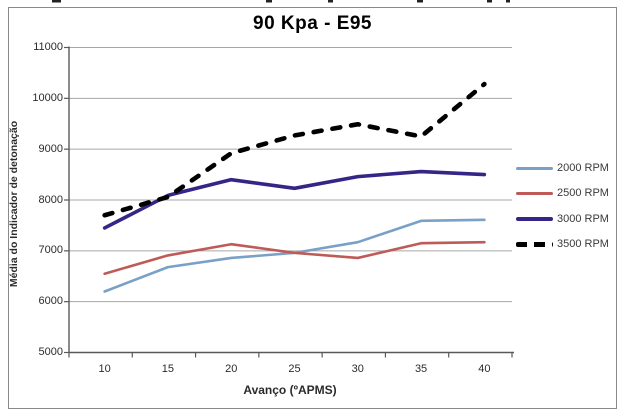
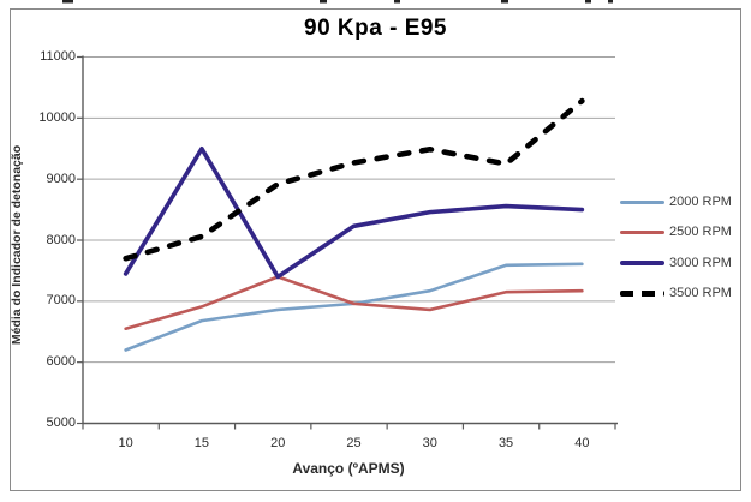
3000 RPM/15: 8100 -> 9500
2500 RPM/20: 7100 -> 7400
3000 RPM/20: 8400 -> 7400
